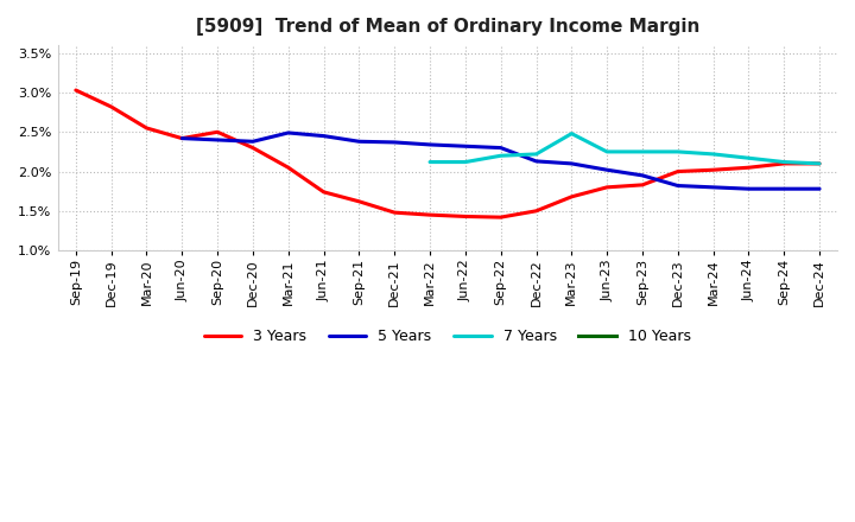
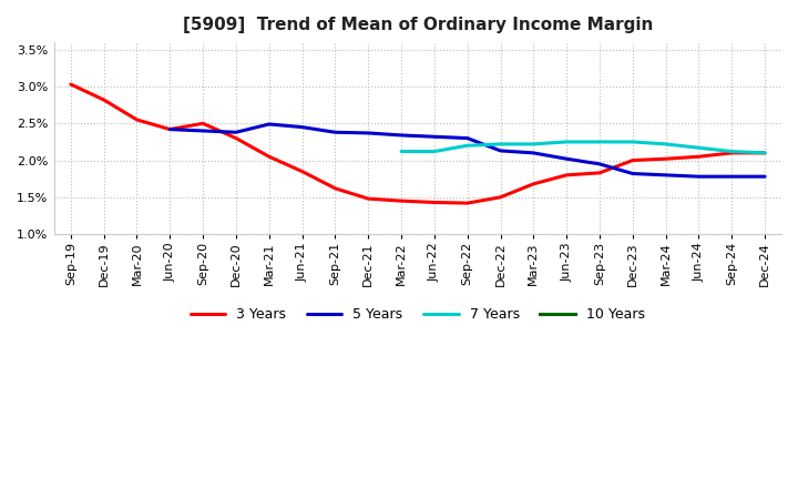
3 Years/Jun-21: 1.74% -> 1.85%
7 Years/Mar-23: 2.48% -> 2.22%
